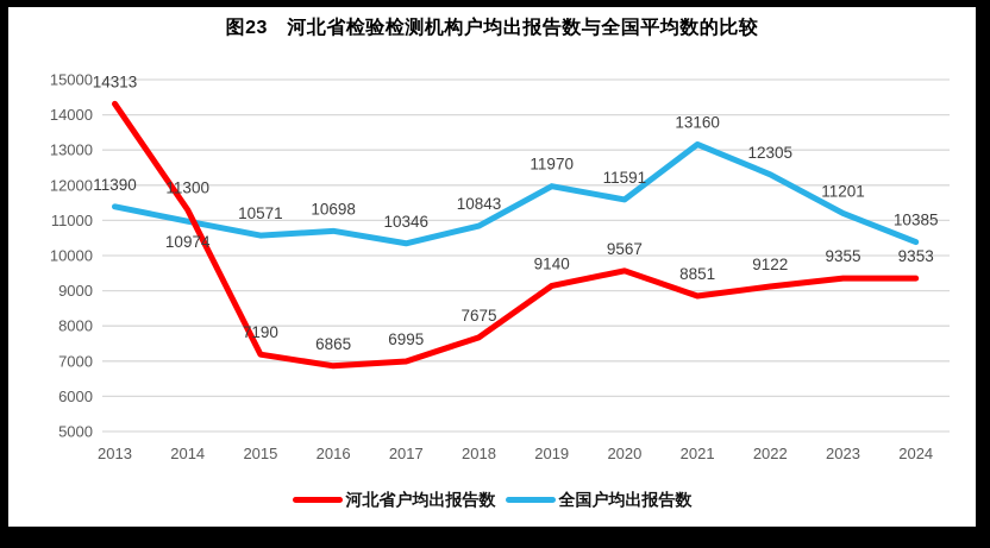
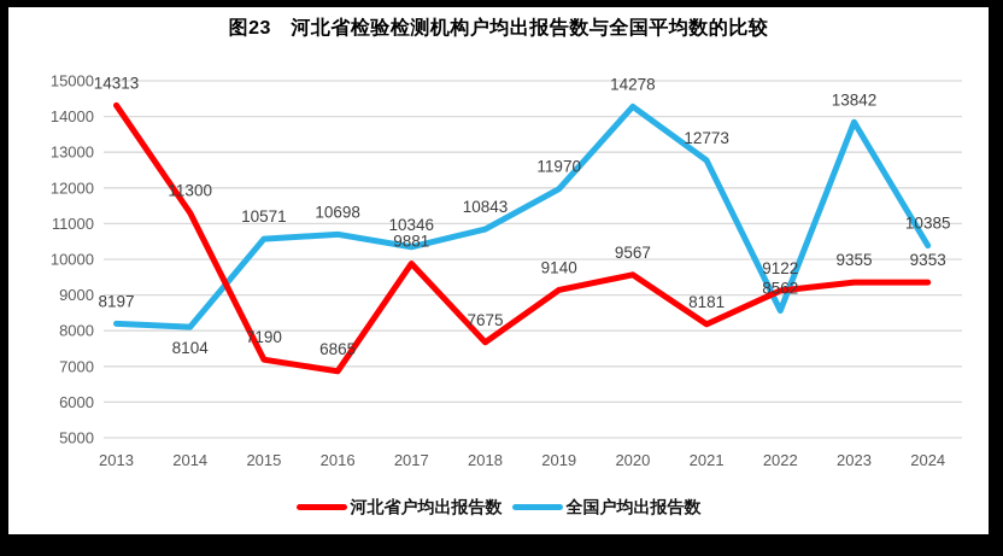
全国户均出报告数/2013: 11390 -> 8197
全国户均出报告数/2014: 10974 -> 8104
河北省户均出报告数/2017: 6995 -> 9881
全国户均出报告数/2020: 11591 -> 14278
河北省户均出报告数/2021: 8851 -> 8181
全国户均出报告数/2021: 13160 -> 12773
全国户均出报告数/2022: 12305 -> 8562
全国户均出报告数/2023: 11201 -> 13842
